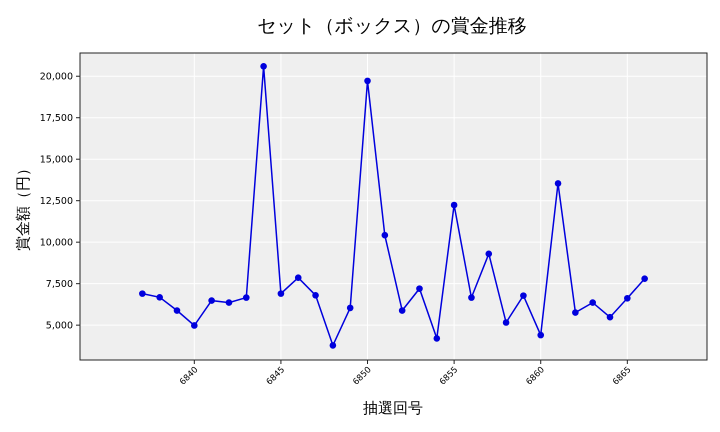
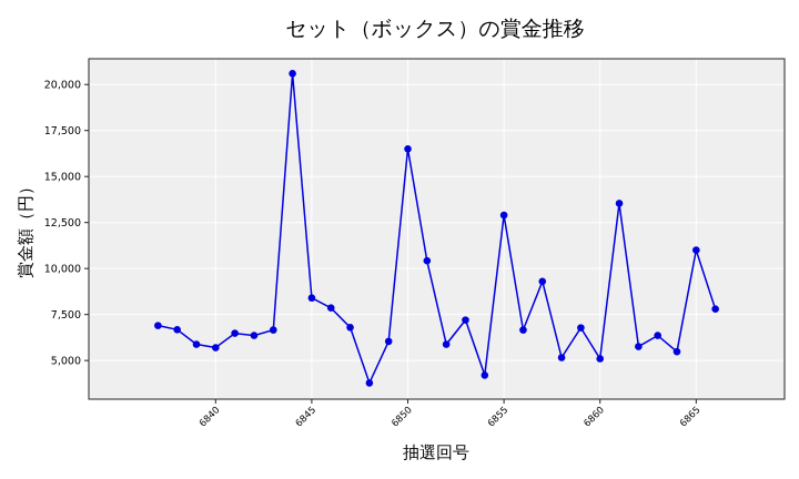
6840: 5000 -> 5700
6845: 6900 -> 8400
6850: 19700 -> 16500
6855: 12200 -> 12900
6860: 4400 -> 5100
6865: 6600 -> 11000
